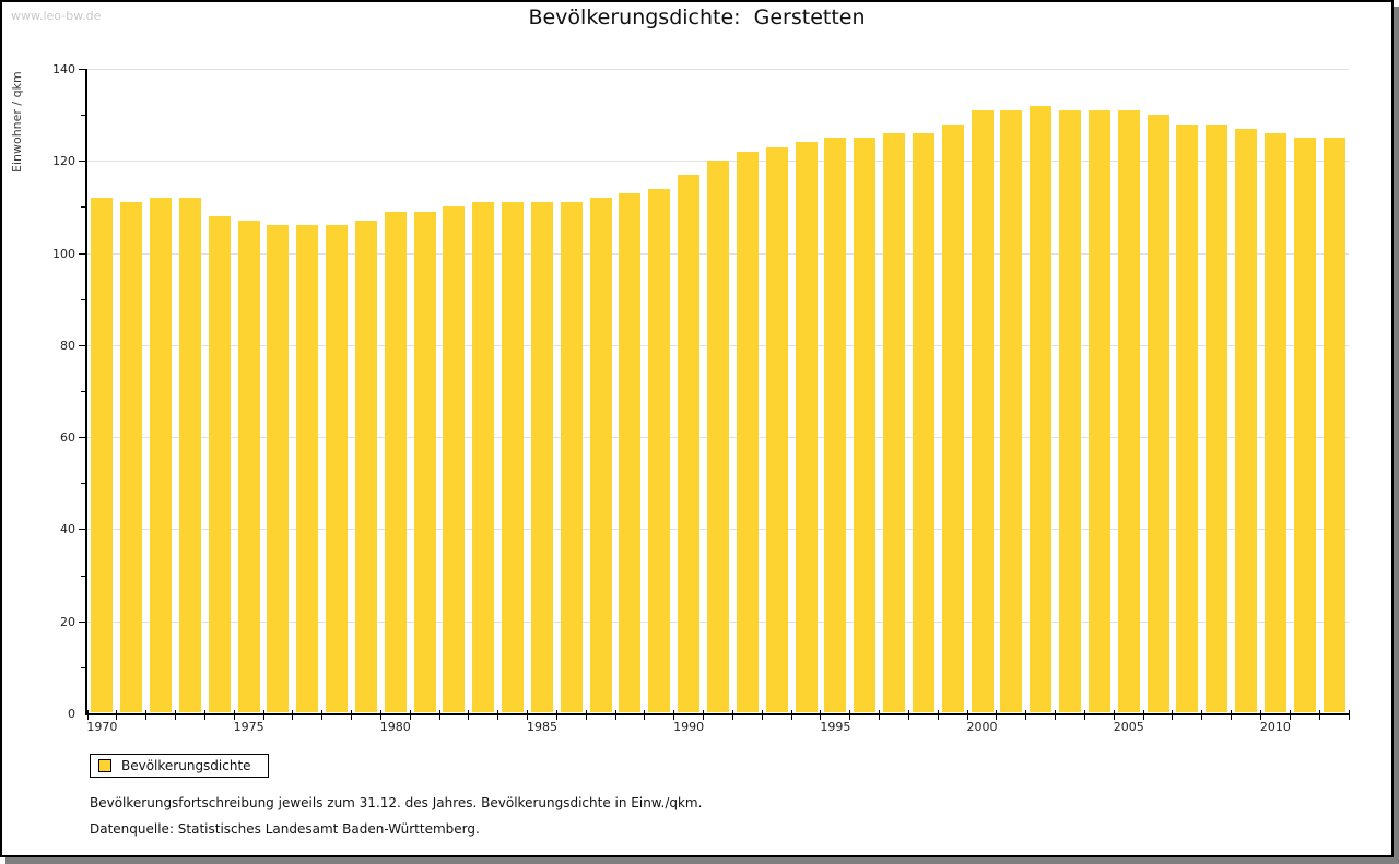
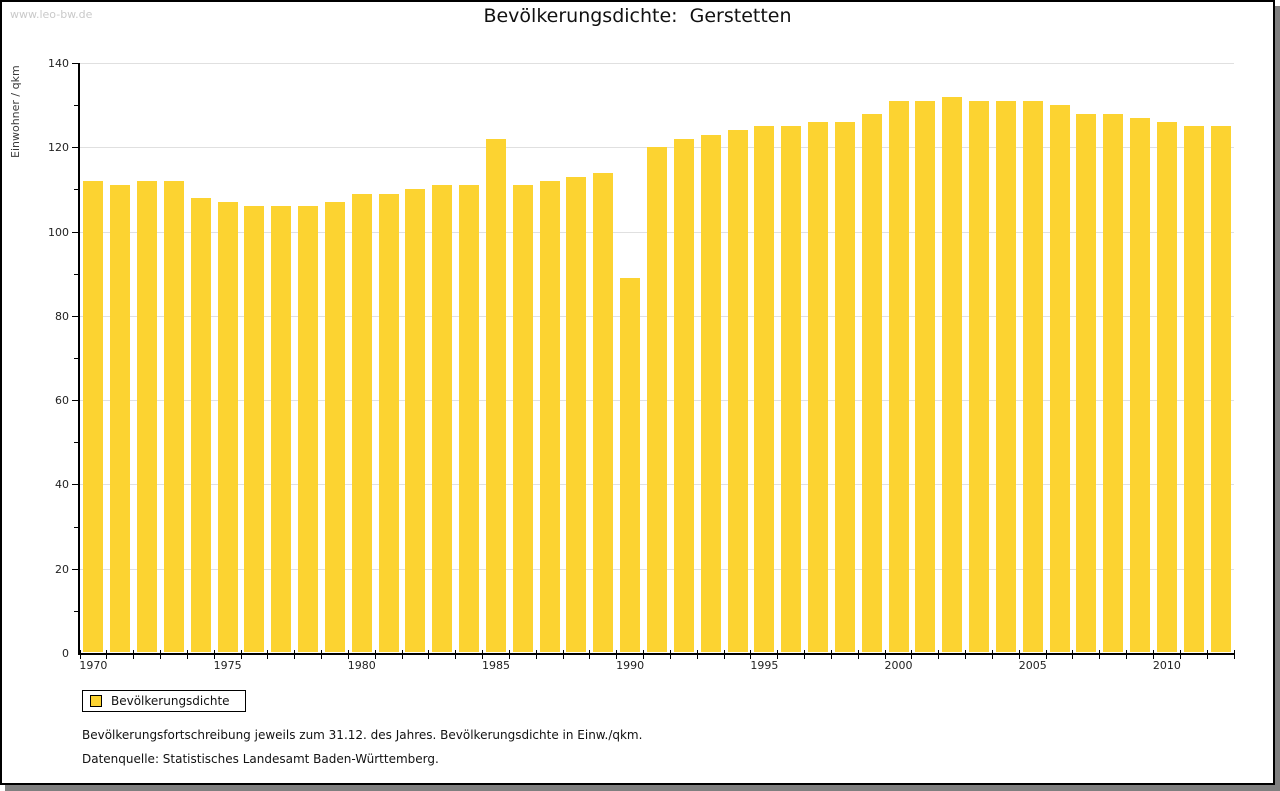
1985: 111 -> 122
1990: 117 -> 89
